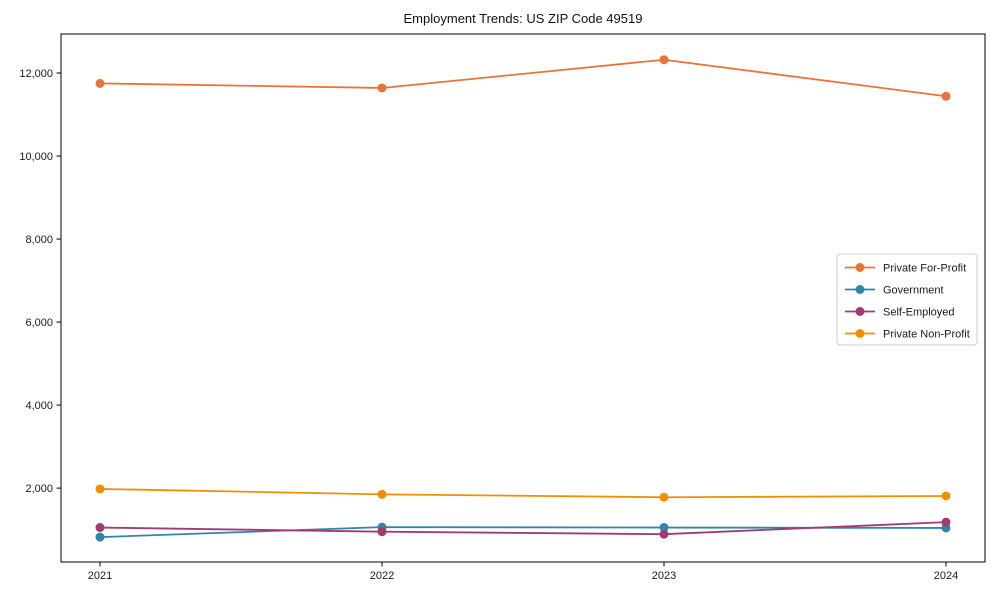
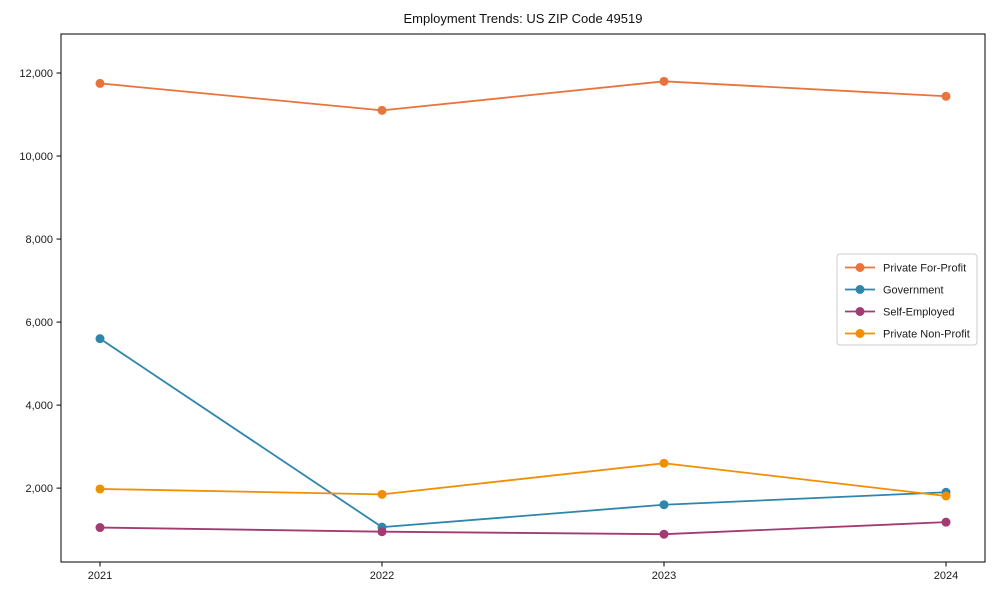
Government/2021: 800 -> 5600
Private For-Profit/2022: 11600 -> 11100
Private For-Profit/2023: 12300 -> 11800
Government/2023: 1000 -> 1600
Private Non-Profit/2023: 1800 -> 2600
Government/2024: 1000 -> 1900
